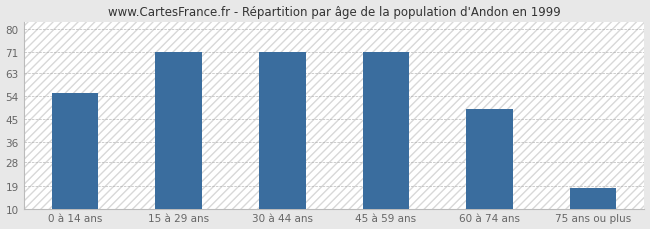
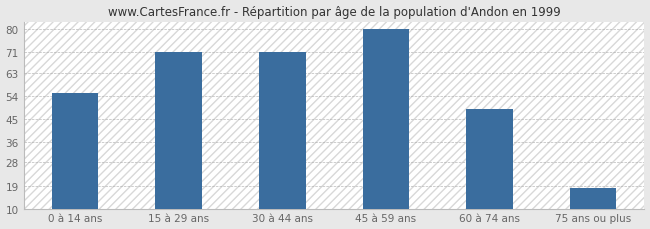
45 à 59 ans: 71 -> 80
